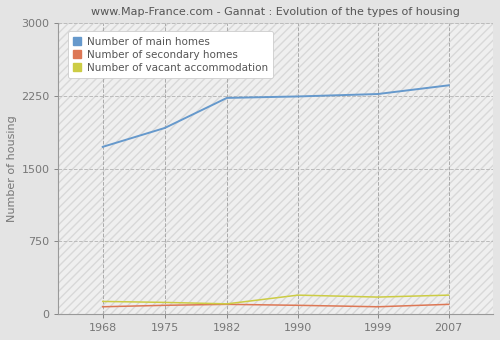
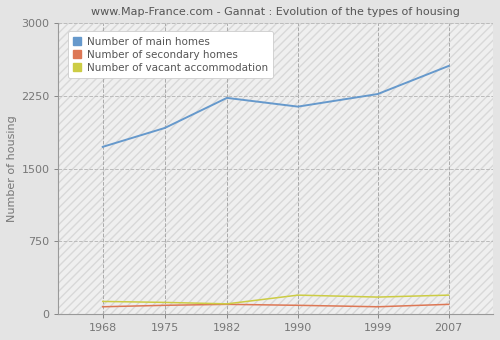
Number of main homes/1990: 2240 -> 2140
Number of main homes/2007: 2360 -> 2560
